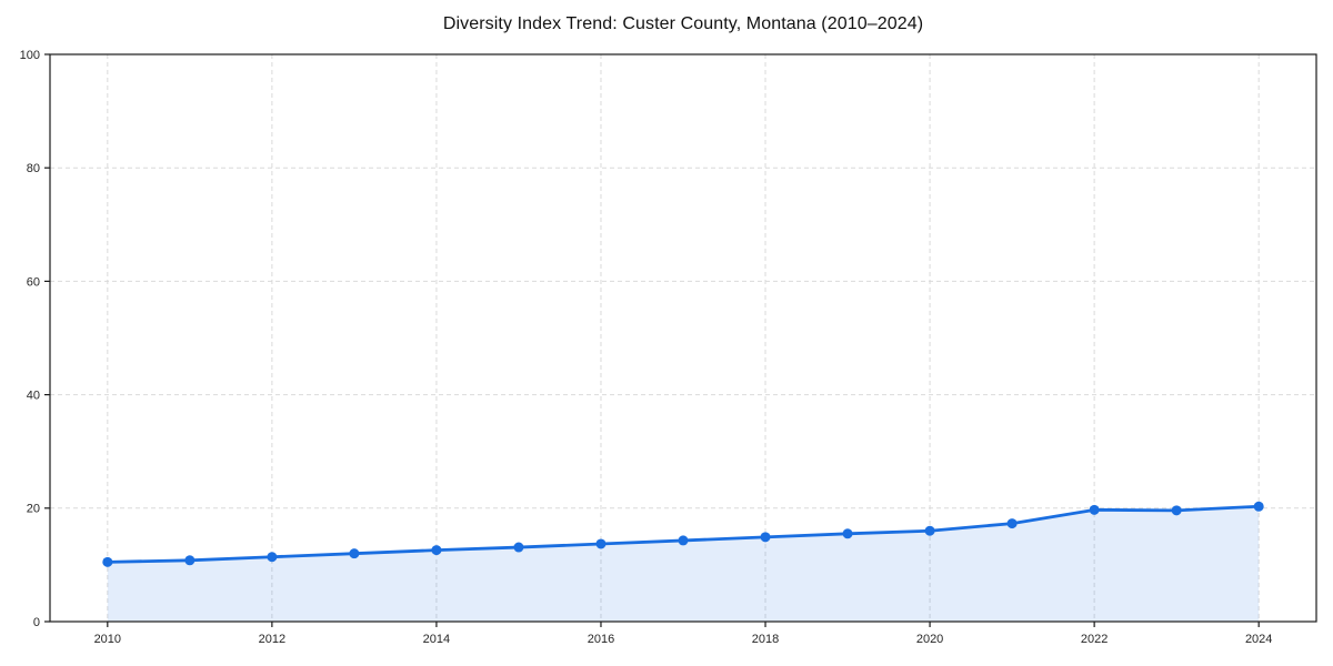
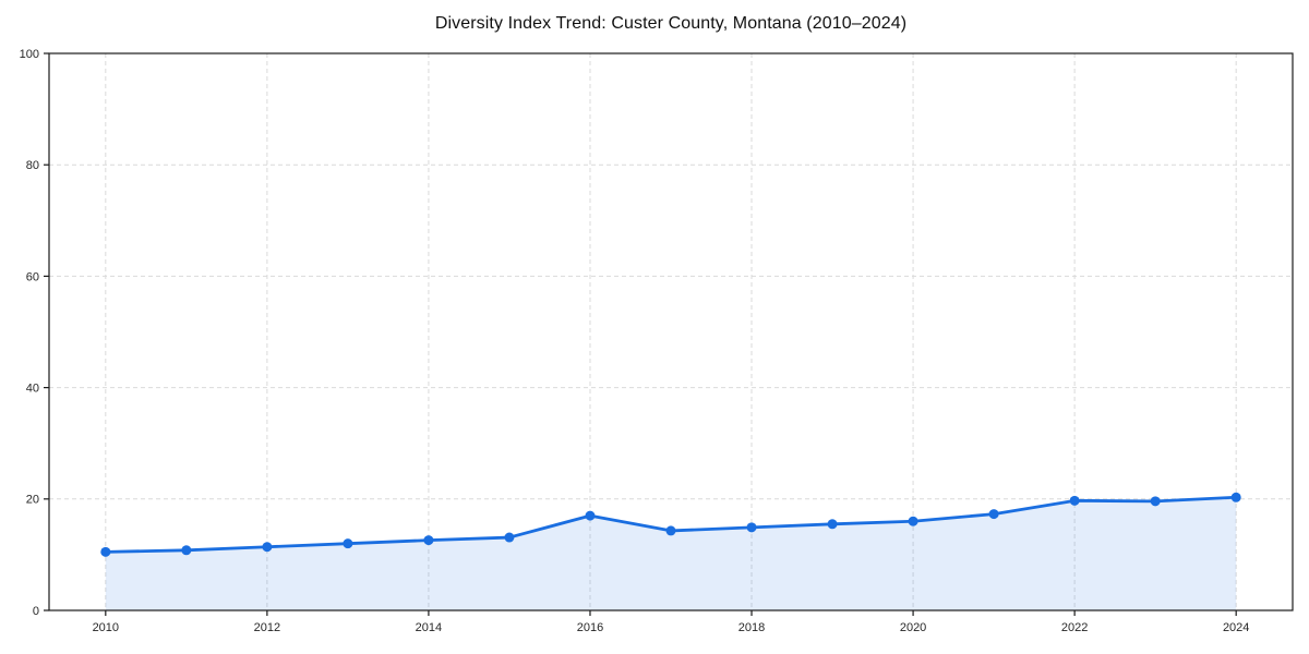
2016: 14 -> 17
